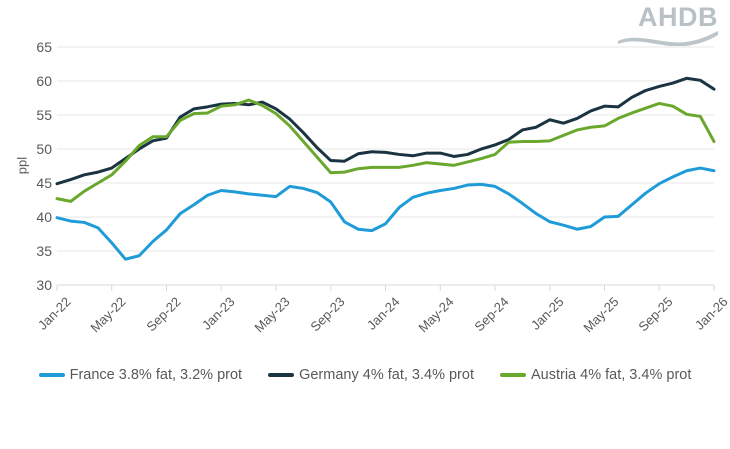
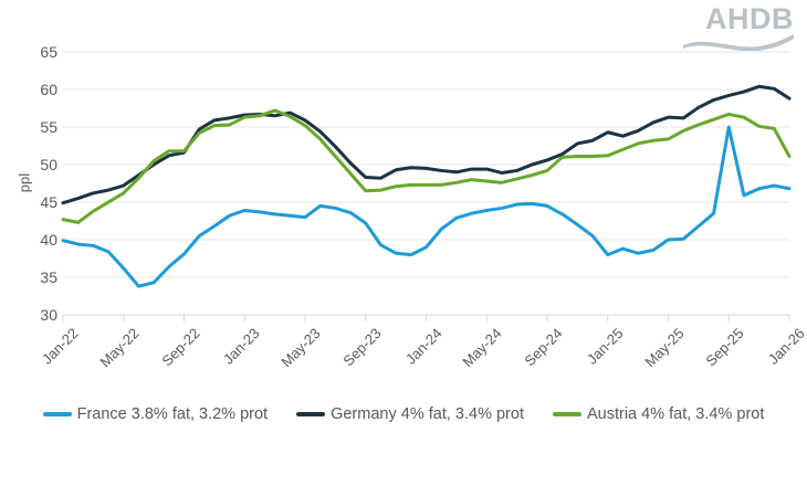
France 3.8% fat, 3.2% prot/Jan-25: 39 -> 38
France 3.8% fat, 3.2% prot/Sep-25: 45 -> 55
